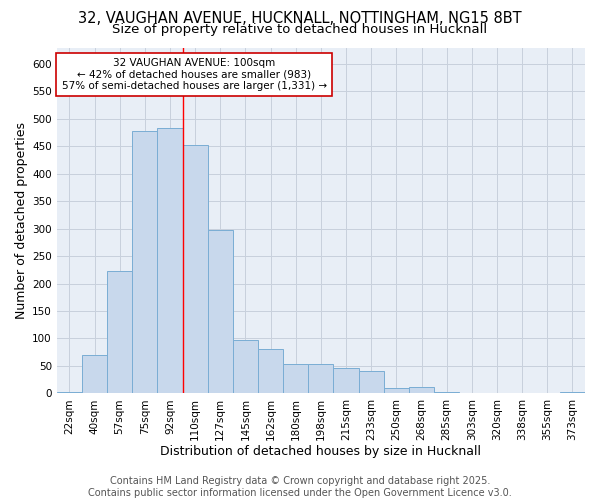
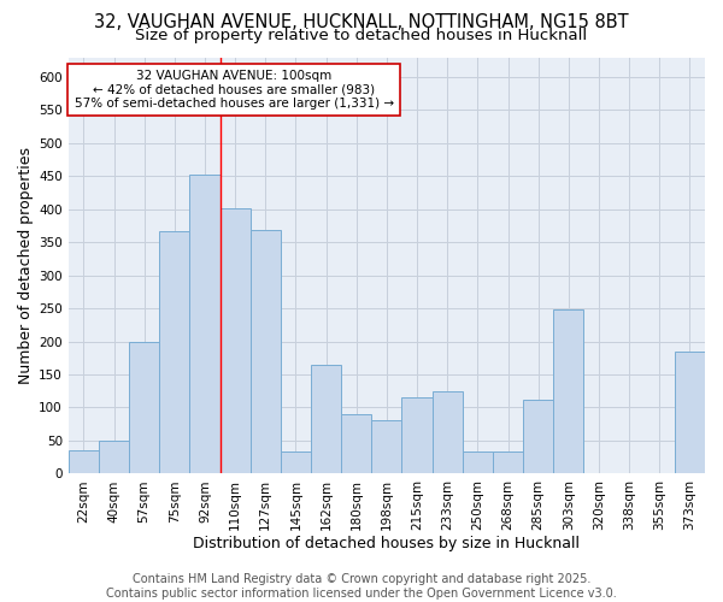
22sqm: 2 -> 36
40sqm: 70 -> 50
57sqm: 222 -> 200
75sqm: 478 -> 366
92sqm: 483 -> 452
110sqm: 452 -> 402
127sqm: 297 -> 368
145sqm: 97 -> 34
162sqm: 80 -> 164
180sqm: 54 -> 90
198sqm: 53 -> 80
215sqm: 46 -> 116
233sqm: 41 -> 124
250sqm: 10 -> 34
268sqm: 12 -> 34
285sqm: 3 -> 112
303sqm: 1 -> 248
373sqm: 3 -> 184
